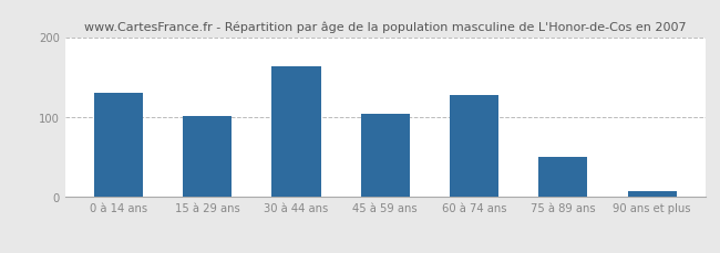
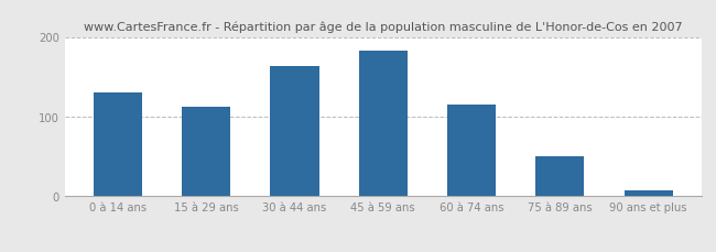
15 à 29 ans: 102 -> 113
45 à 59 ans: 104 -> 183
60 à 74 ans: 128 -> 115
